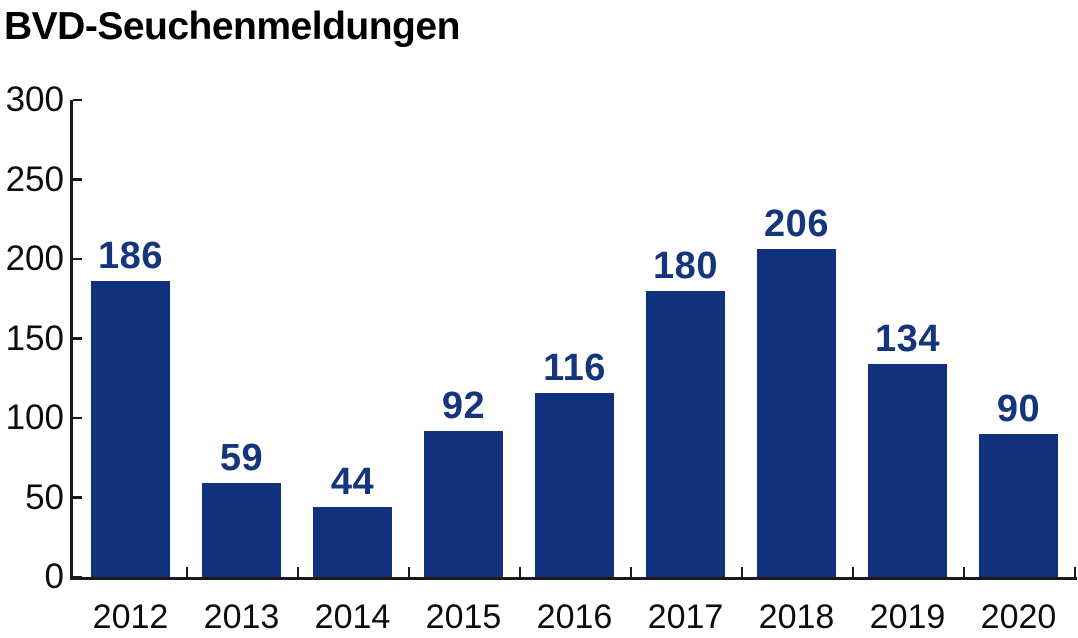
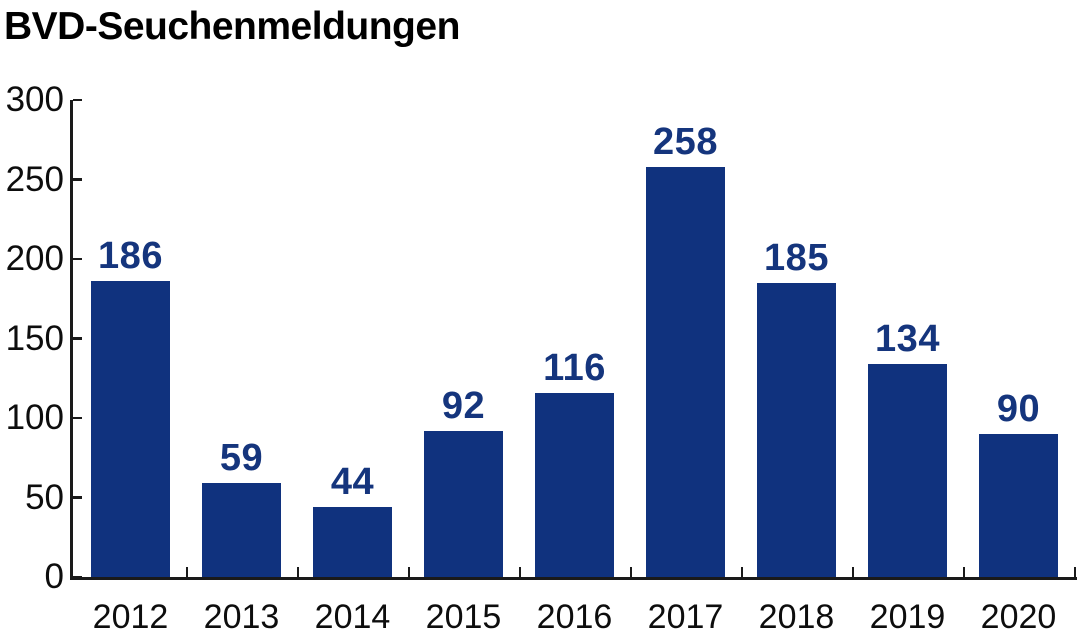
2017: 180 -> 258
2018: 206 -> 185
